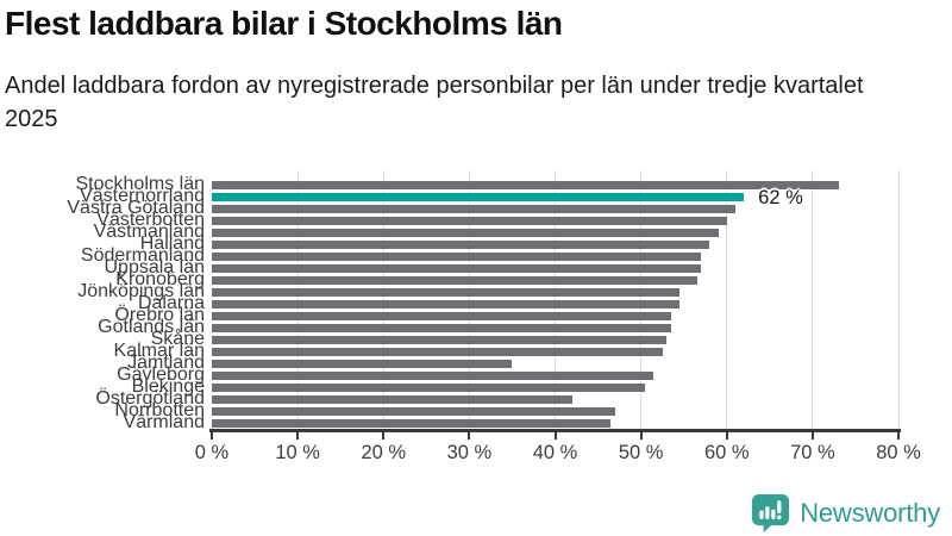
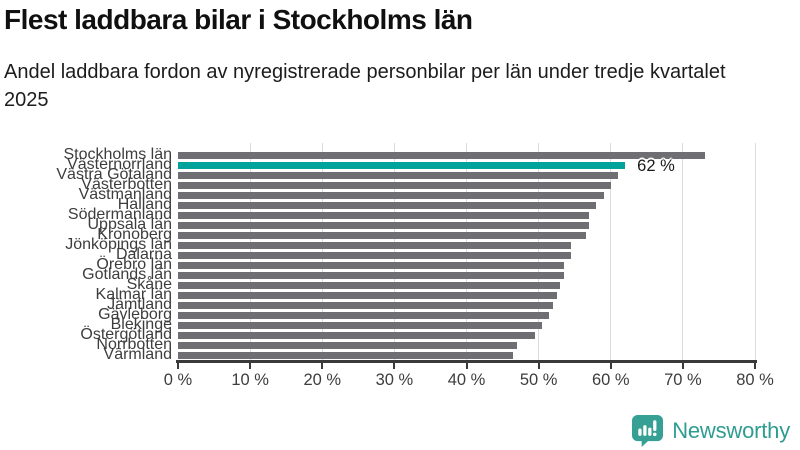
Jämtland: 35% -> 52%
Östergötland: 42% -> 50%
